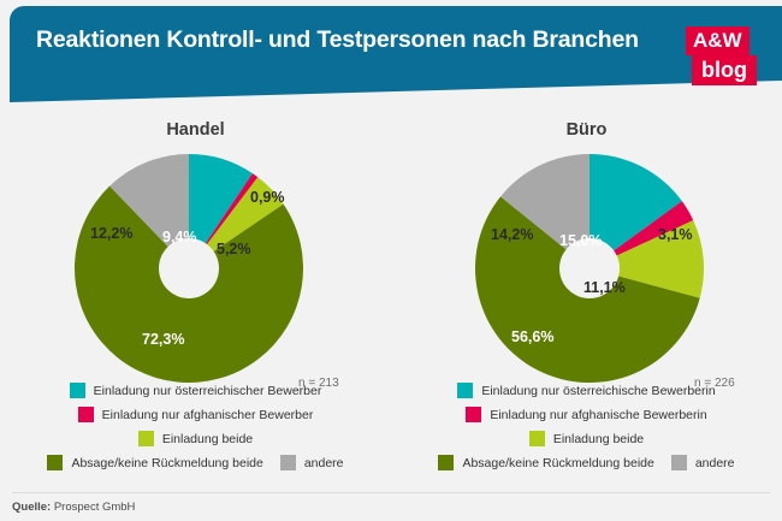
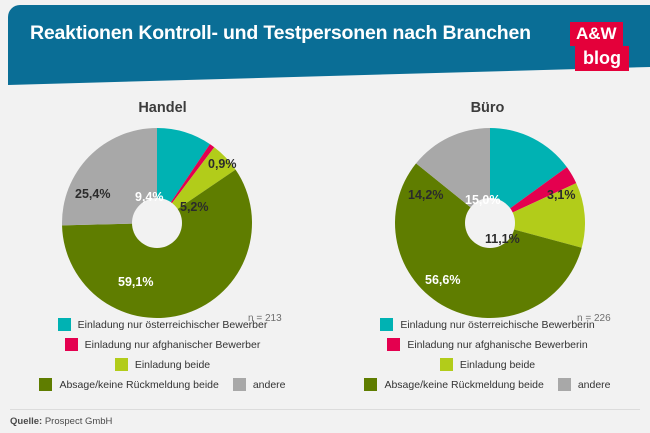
Handel/Absage/keine Rückmeldung beide: 72,3% -> 59,1%
Handel/andere: 12,2% -> 25,4%
